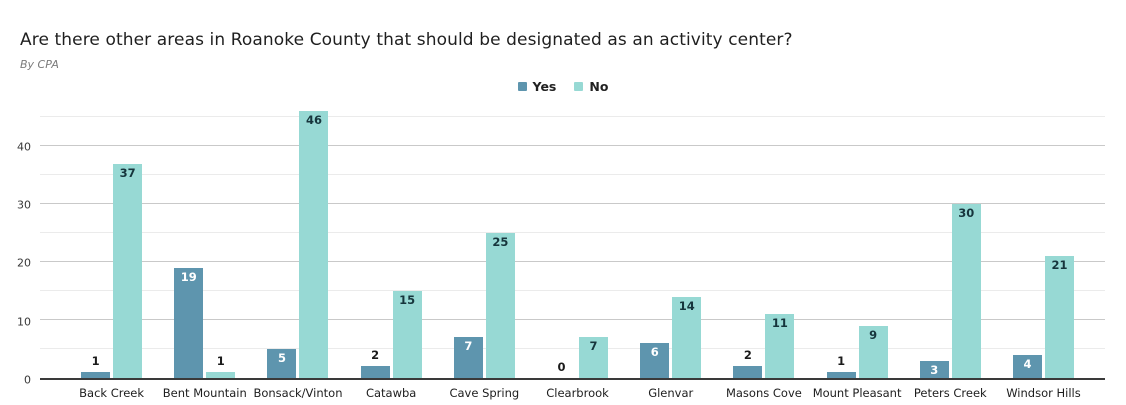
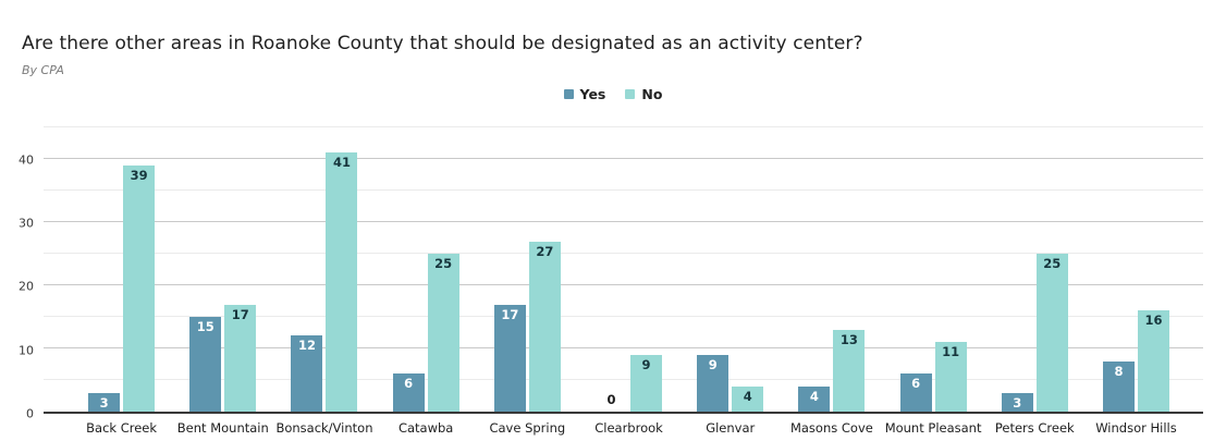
Yes/Back Creek: 1 -> 3
No/Back Creek: 37 -> 39
Yes/Bent Mountain: 19 -> 15
No/Bent Mountain: 1 -> 17
Yes/Bonsack/Vinton: 5 -> 12
No/Bonsack/Vinton: 46 -> 41
Yes/Catawba: 2 -> 6
No/Catawba: 15 -> 25
Yes/Cave Spring: 7 -> 17
No/Cave Spring: 25 -> 27
No/Clearbrook: 7 -> 9
Yes/Glenvar: 6 -> 9
No/Glenvar: 14 -> 4
Yes/Masons Cove: 2 -> 4
No/Masons Cove: 11 -> 13
Yes/Mount Pleasant: 1 -> 6
No/Mount Pleasant: 9 -> 11
No/Peters Creek: 30 -> 25
Yes/Windsor Hills: 4 -> 8
No/Windsor Hills: 21 -> 16
